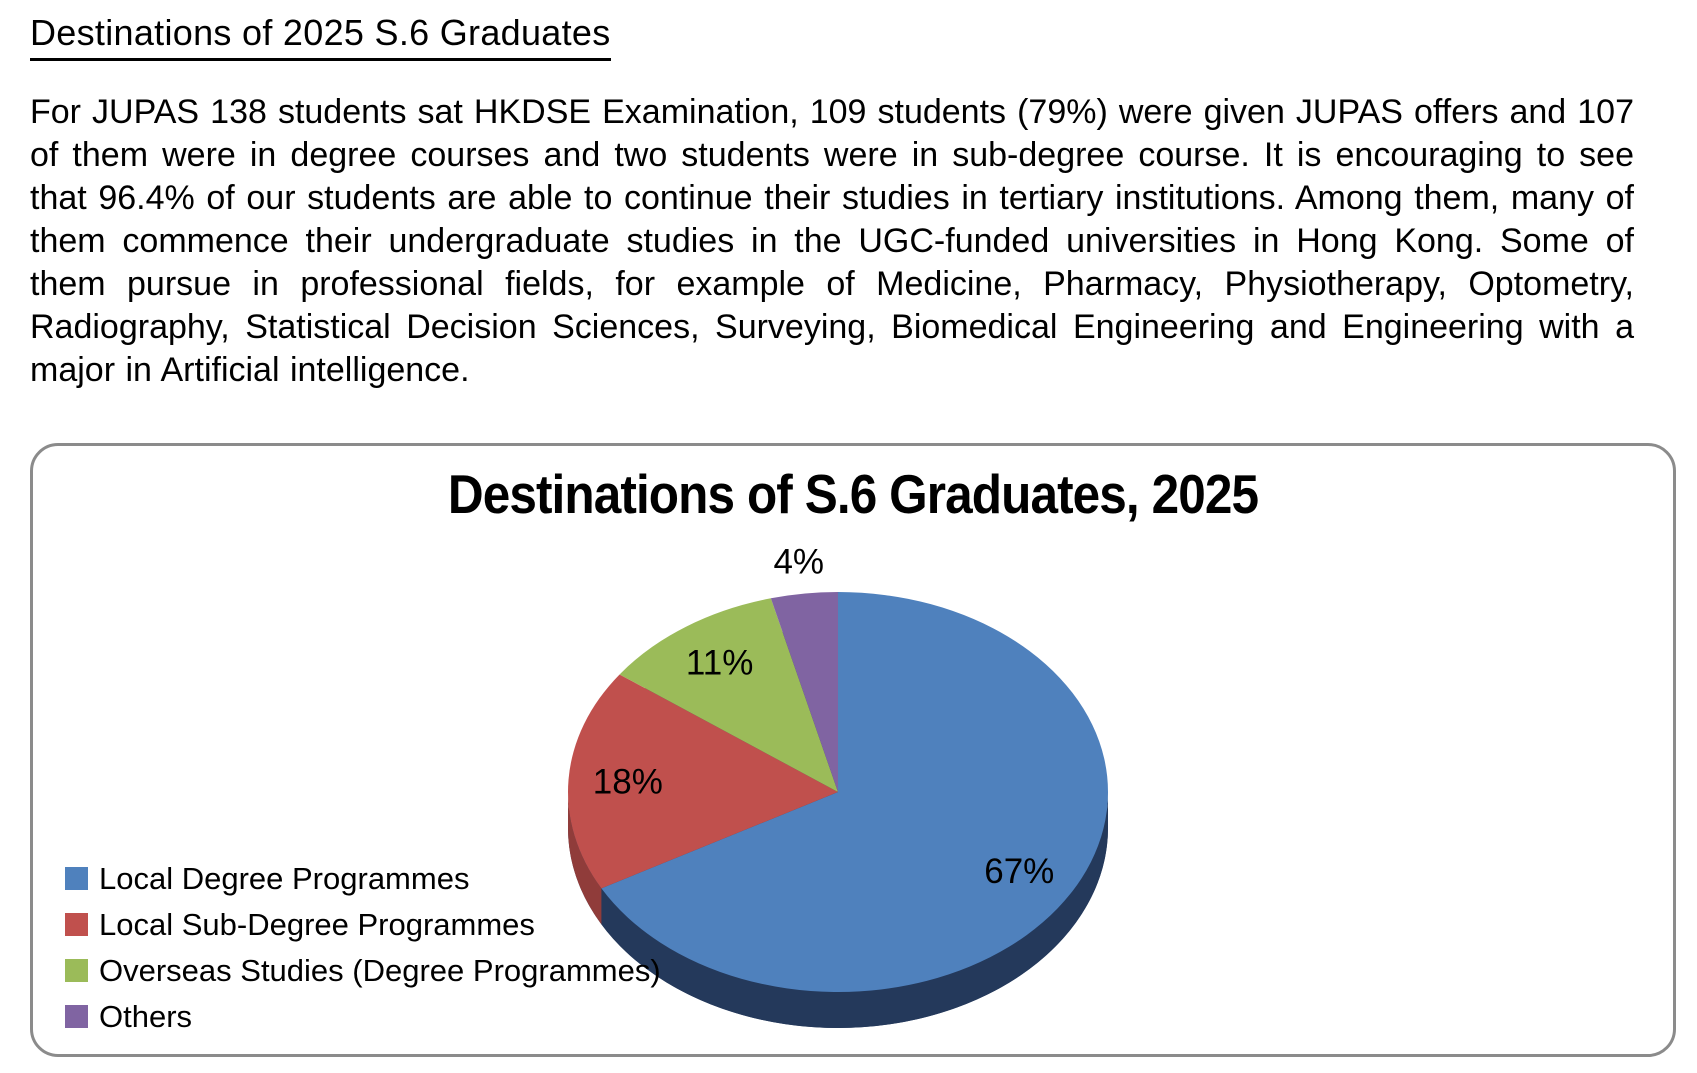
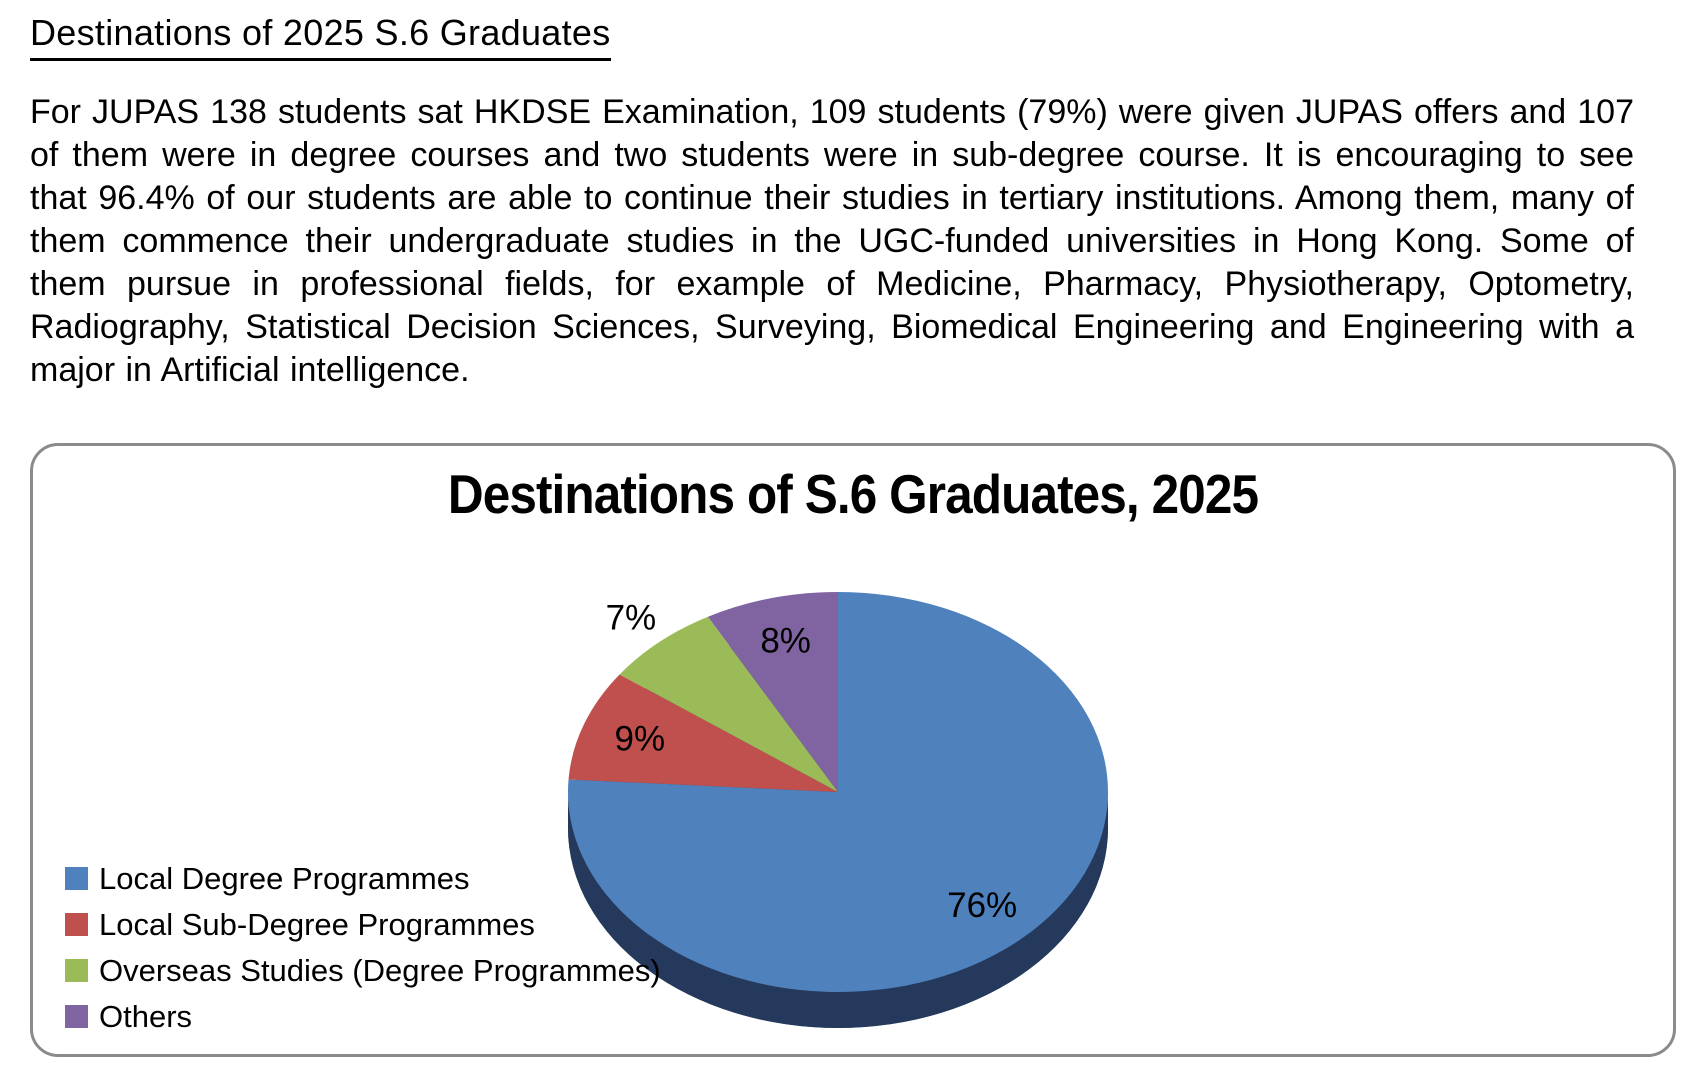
Local Degree Programmes: 67% -> 76%
Local Sub-Degree Programmes: 18% -> 9%
Overseas Studies (Degree Programmes): 11% -> 7%
Others: 4% -> 8%
